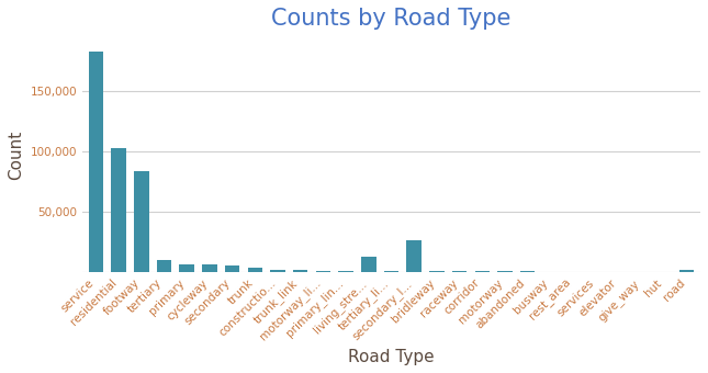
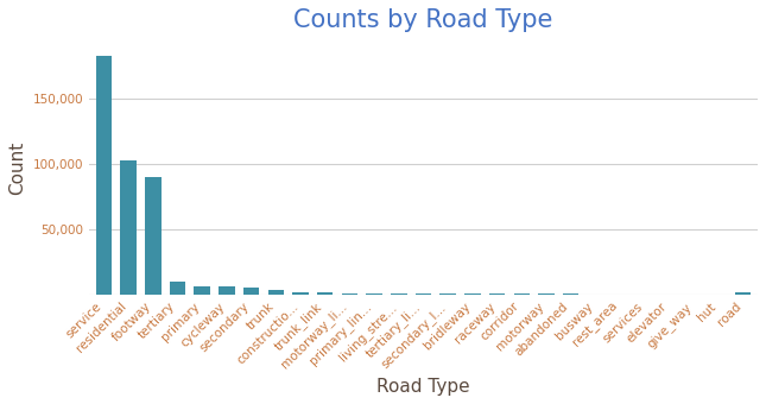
footway: 84,000 -> 90,000
living_stre...: 13,000 -> 1,000
secondary_l...: 26,000 -> 1,000
